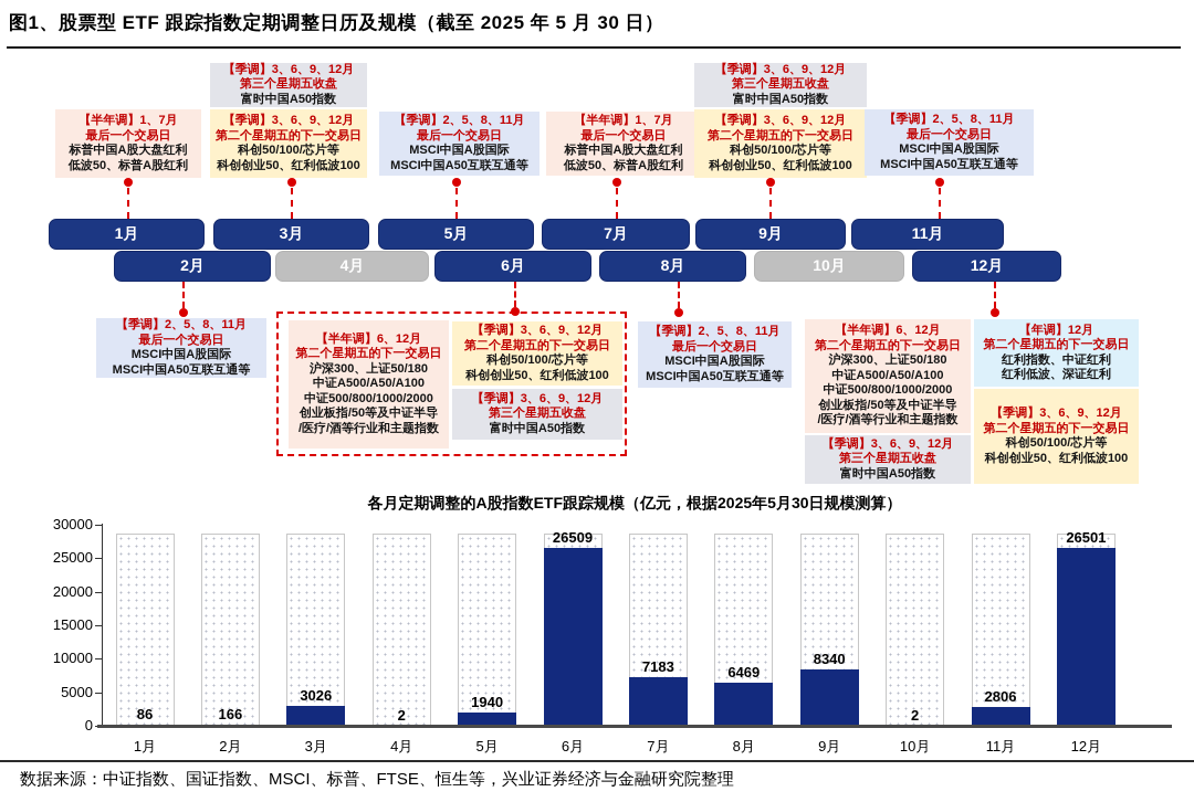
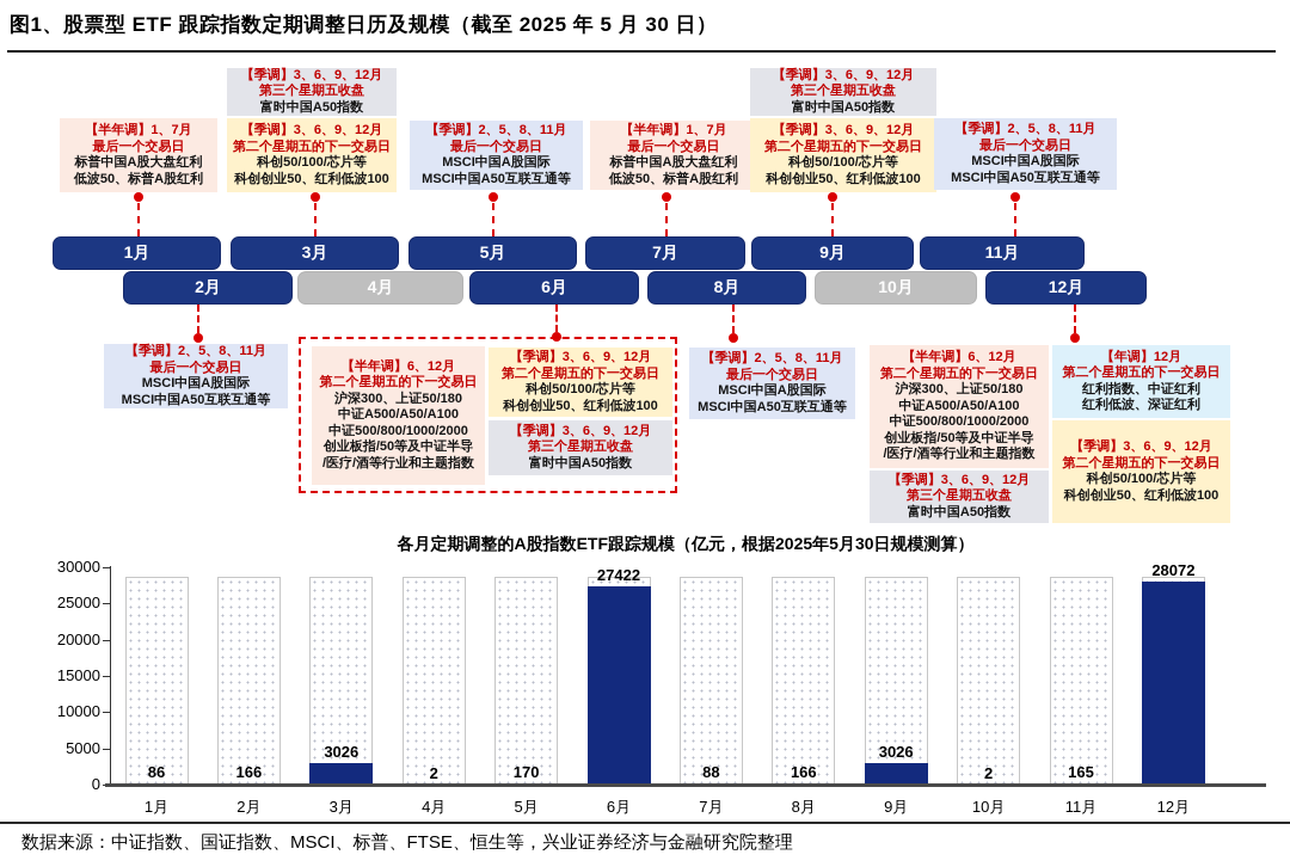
5月: 1940 -> 170
6月: 26509 -> 27422
7月: 7183 -> 88
8月: 6469 -> 166
9月: 8340 -> 3026
11月: 2806 -> 165
12月: 26501 -> 28072
